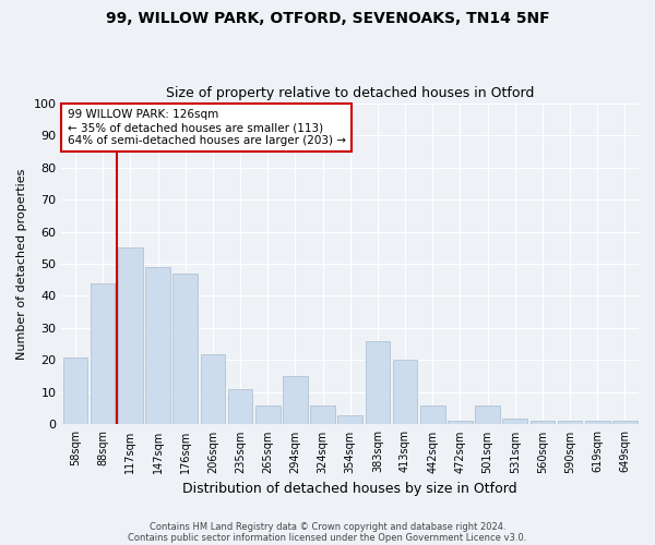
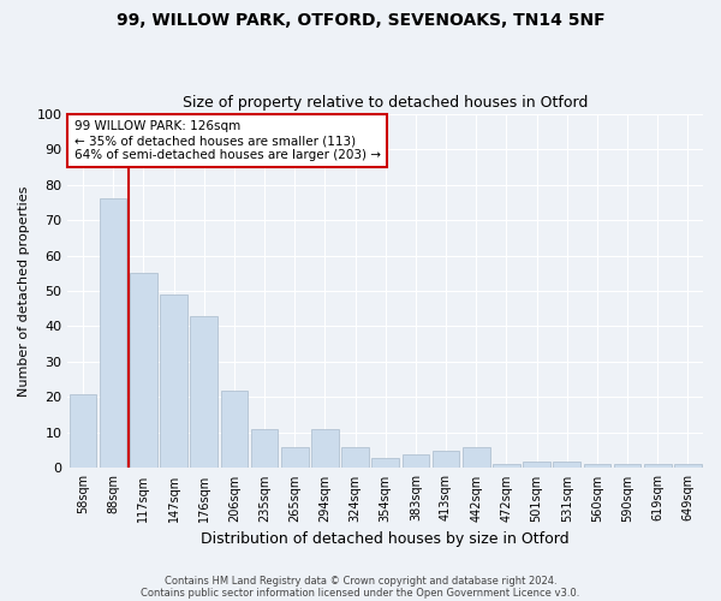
88sqm: 44 -> 76
176sqm: 47 -> 43
294sqm: 15 -> 11
383sqm: 26 -> 4
413sqm: 20 -> 5
501sqm: 6 -> 2
